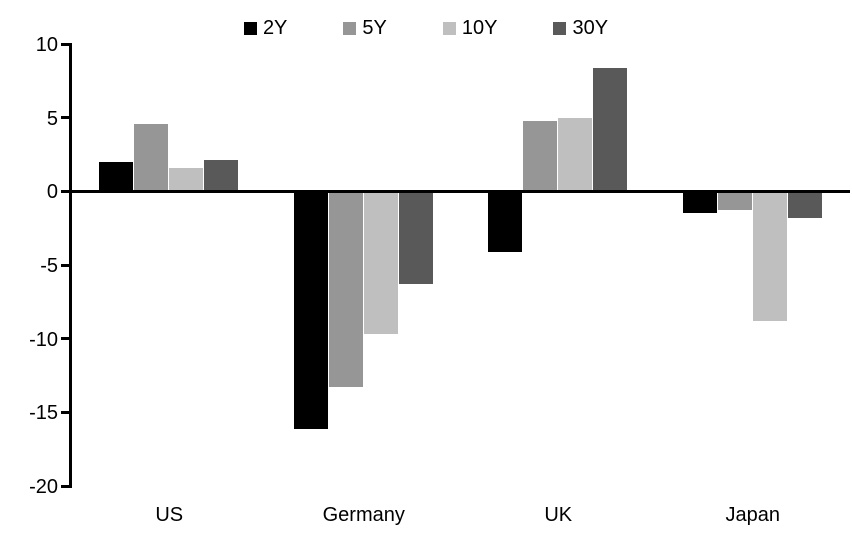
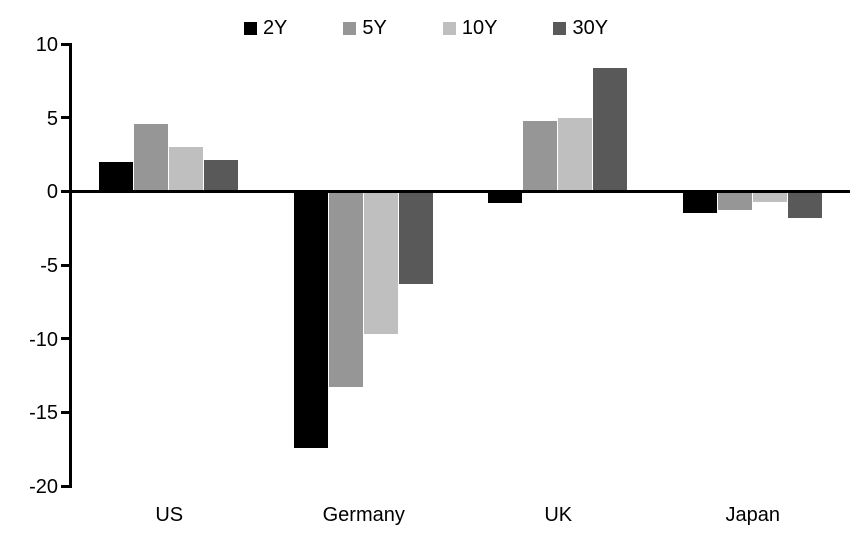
10Y/US: 1.6 -> 3.0
2Y/Germany: -16.1 -> -17.4
2Y/UK: -4.1 -> -0.8
10Y/Japan: -8.8 -> -0.7
